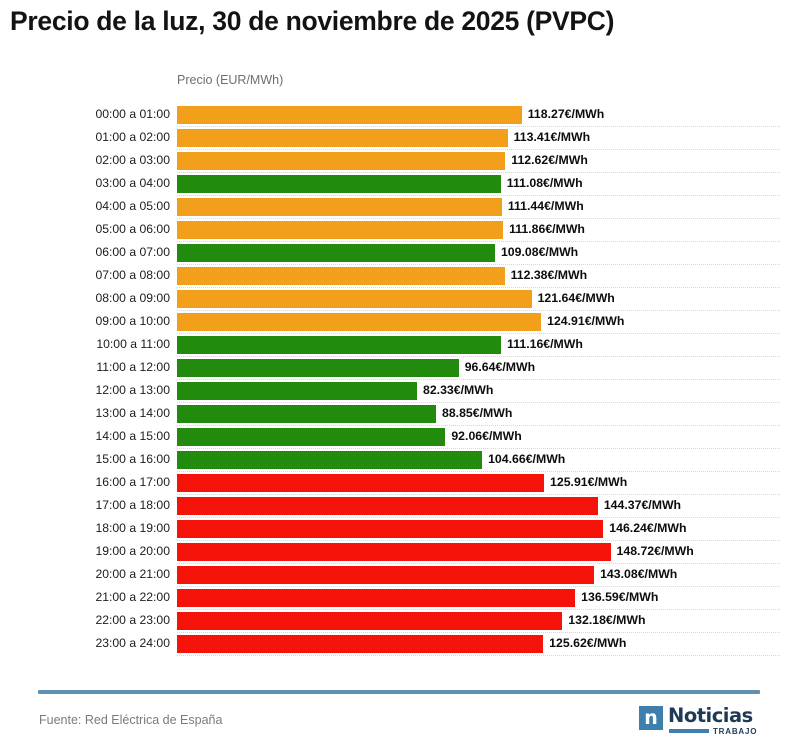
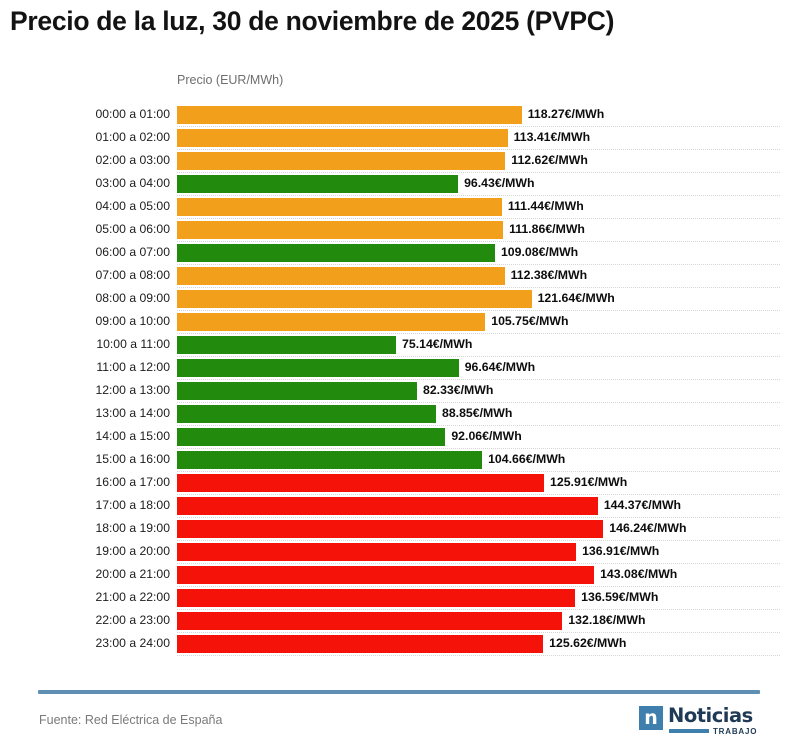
03:00 a 04:00: 111.08 -> 96.43
09:00 a 10:00: 124.91 -> 105.75
10:00 a 11:00: 111.16 -> 75.14
19:00 a 20:00: 148.72 -> 136.91
